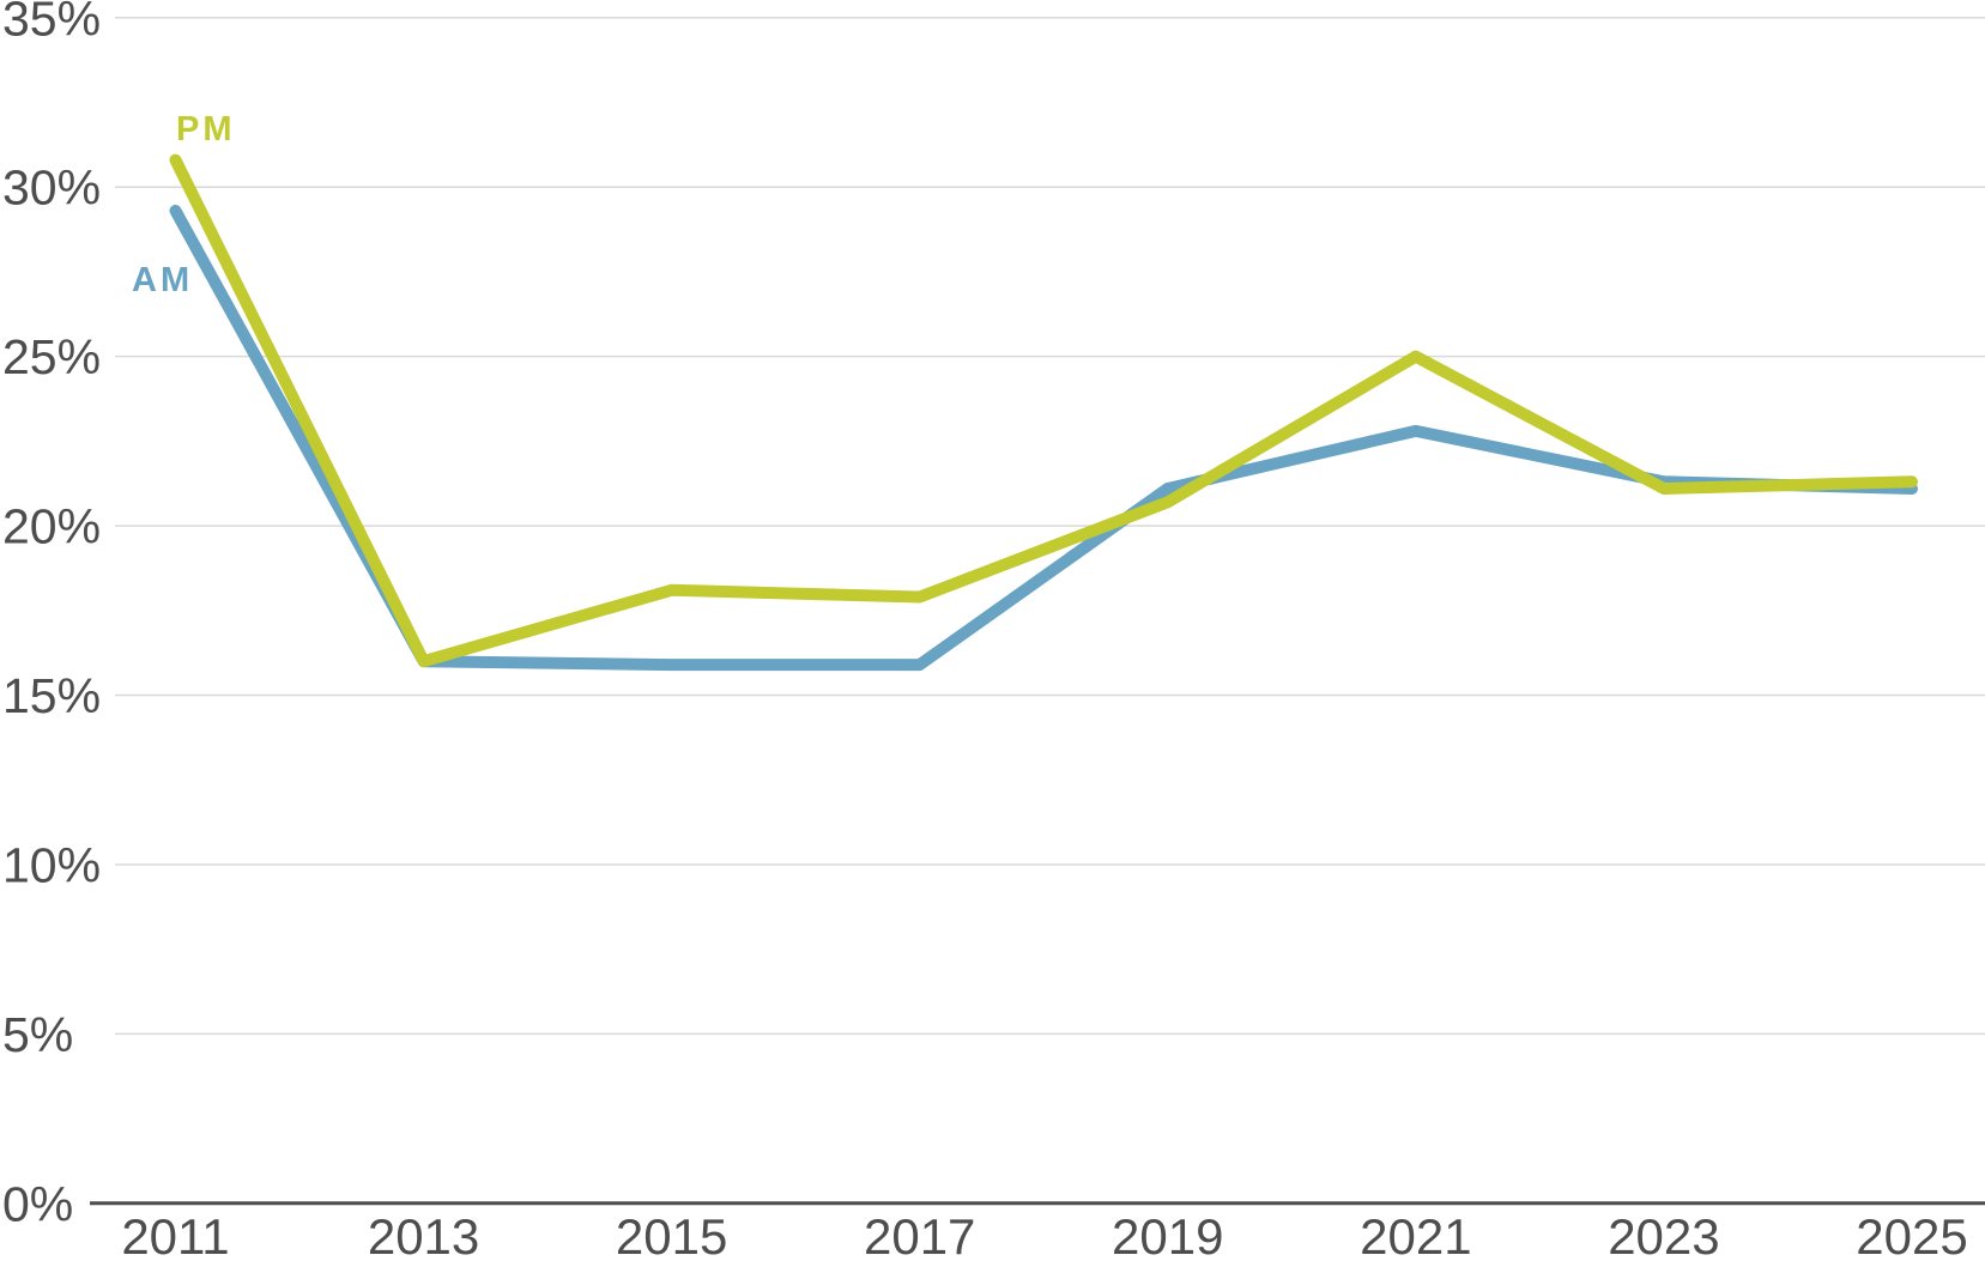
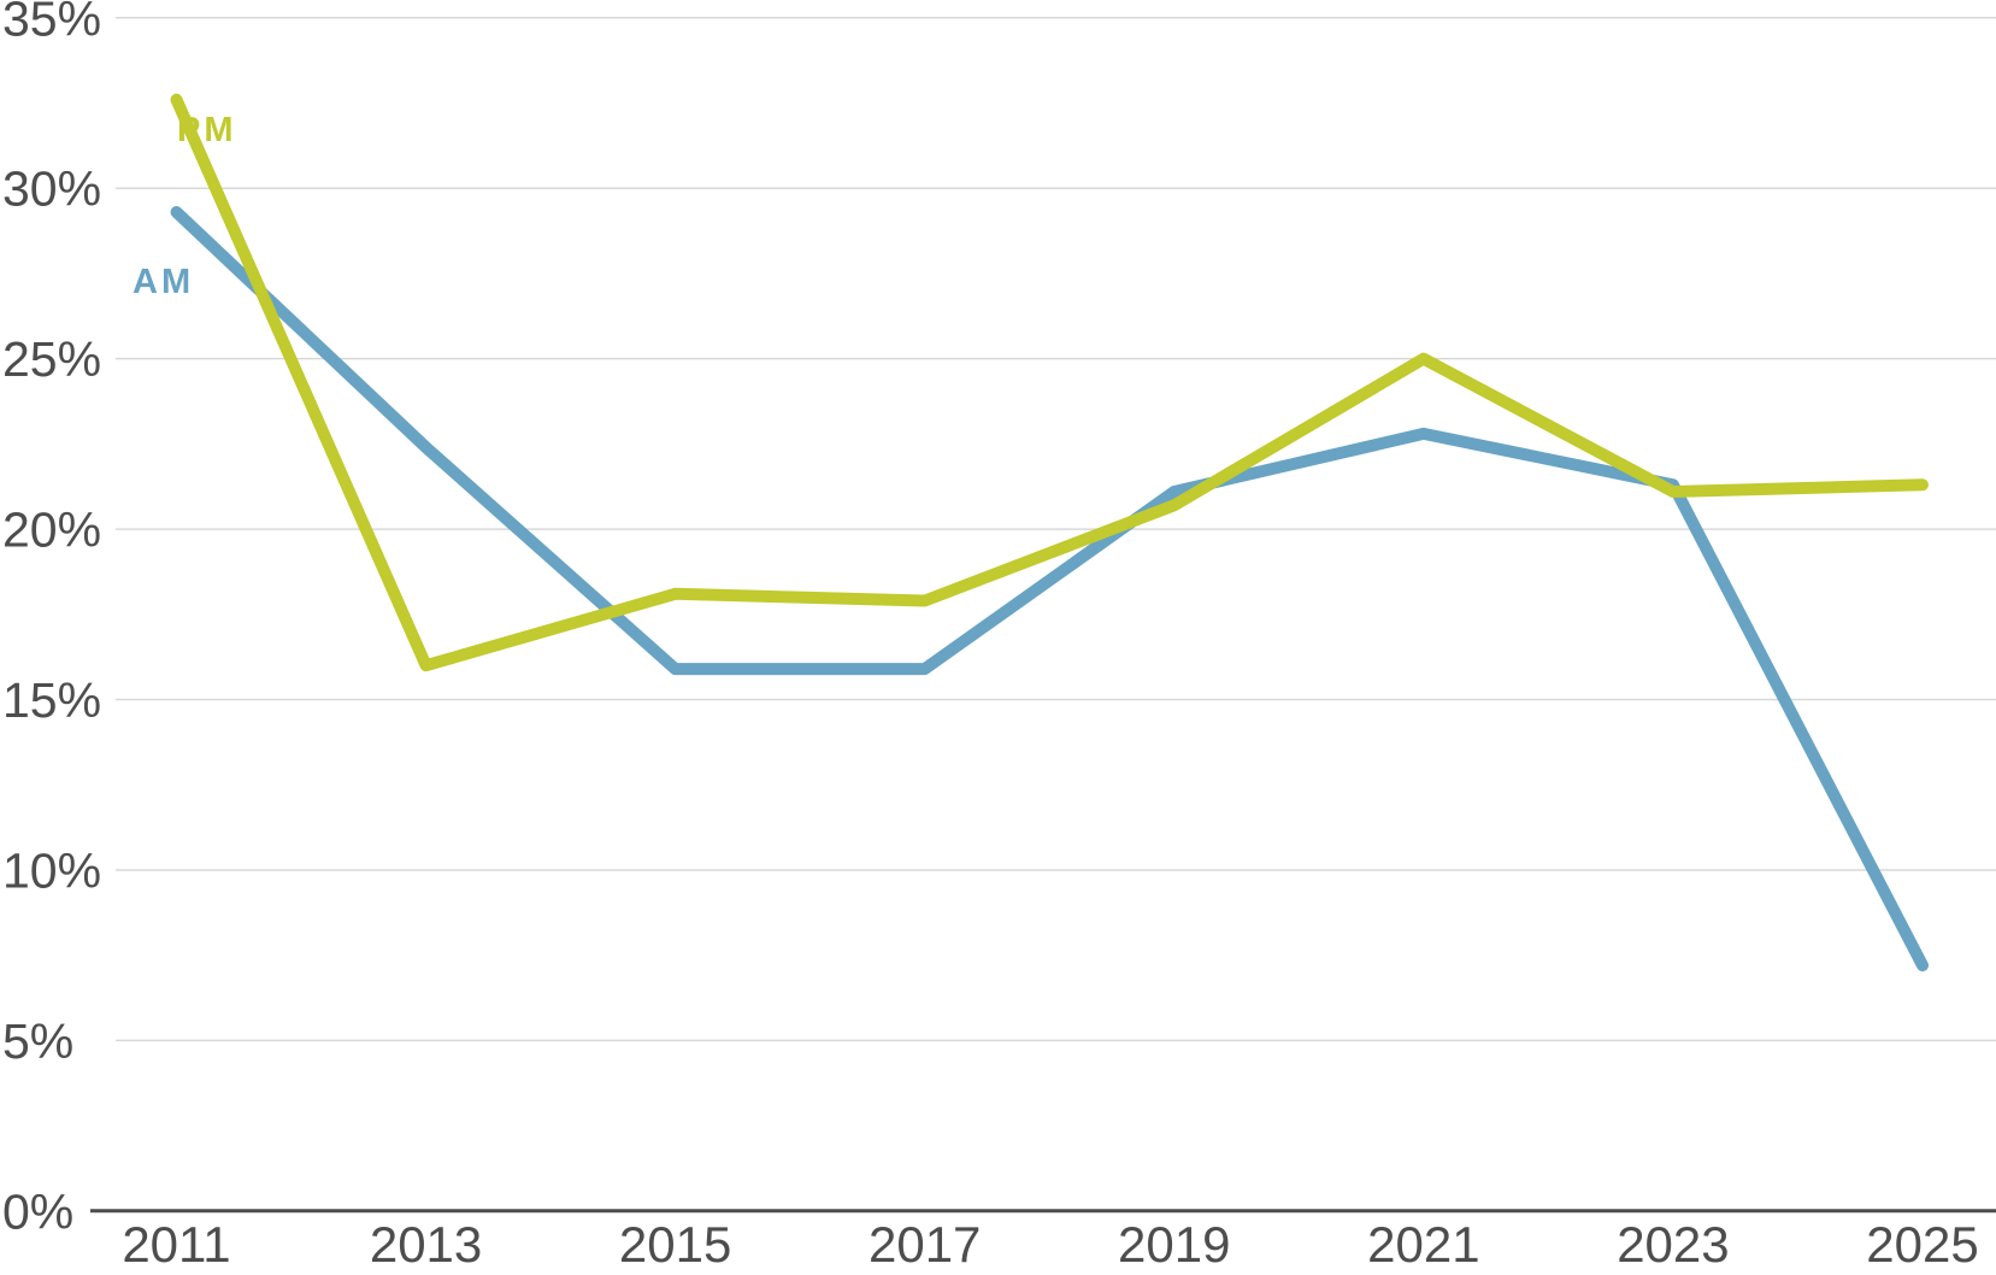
PM/2011: 30.8% -> 32.6%
AM/2013: 16.0% -> 22.4%
AM/2025: 21.1% -> 7.2%
